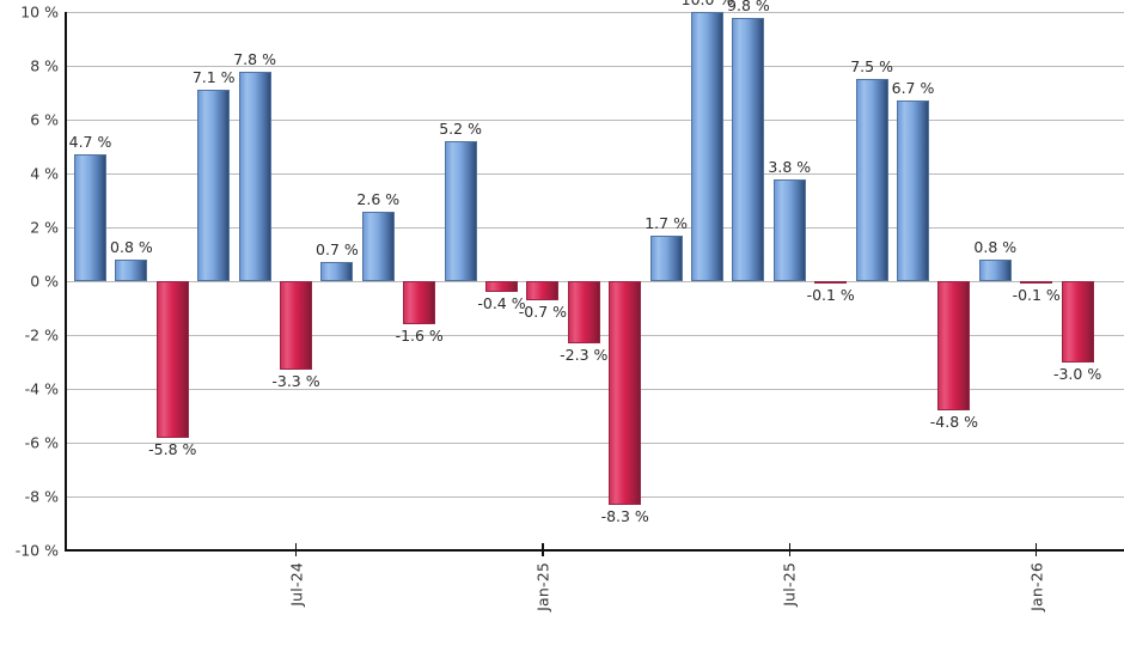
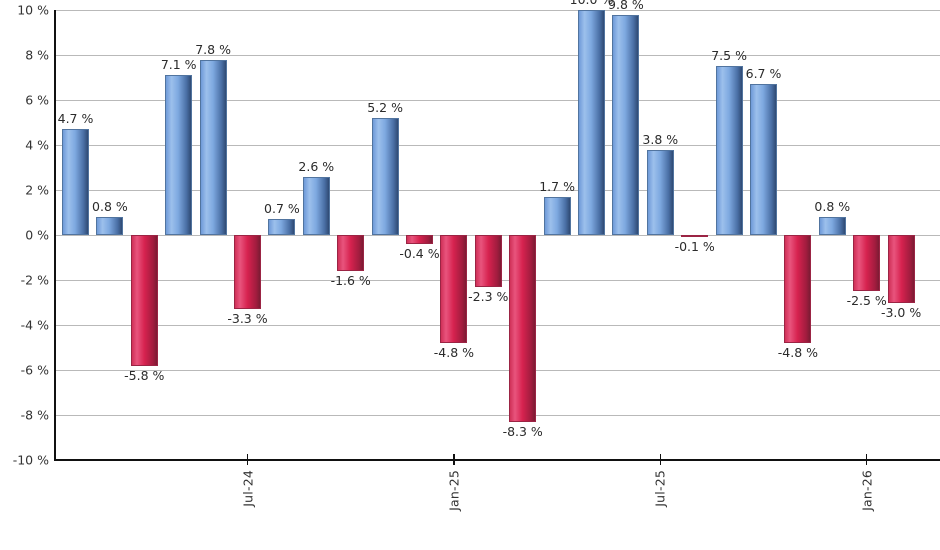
Jan-25: -0.7 -> -4.8
Jan-26: -0.1 -> -2.5
